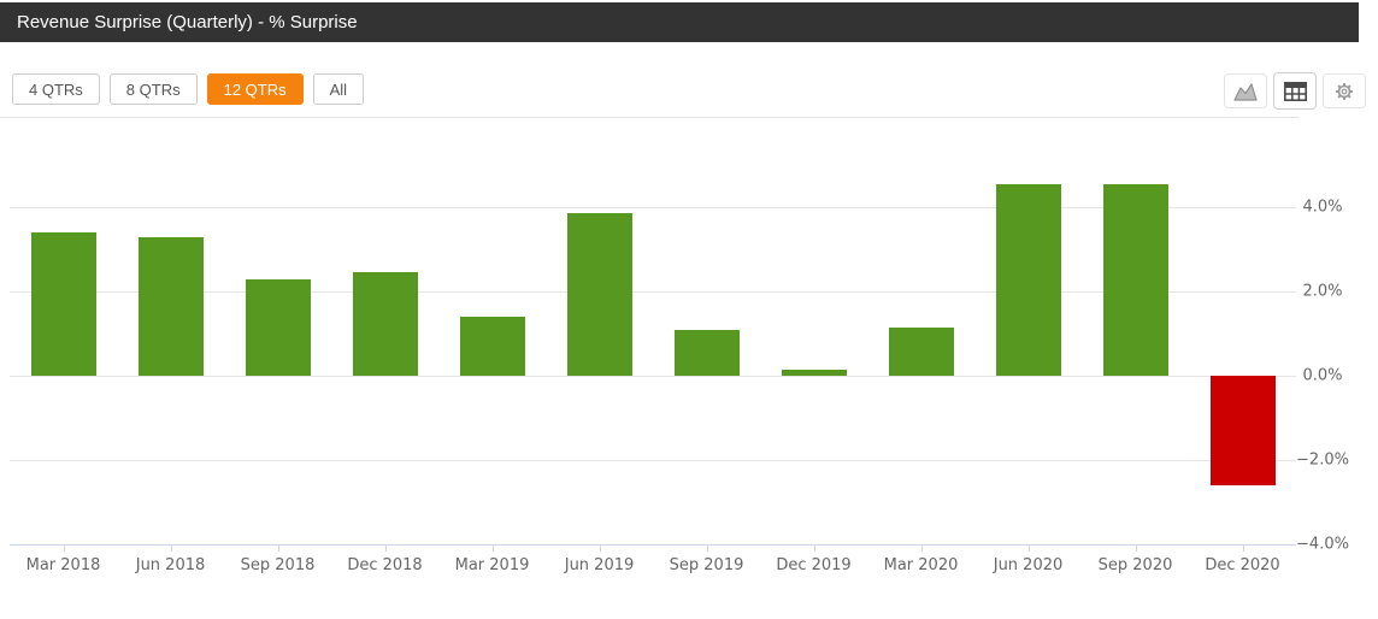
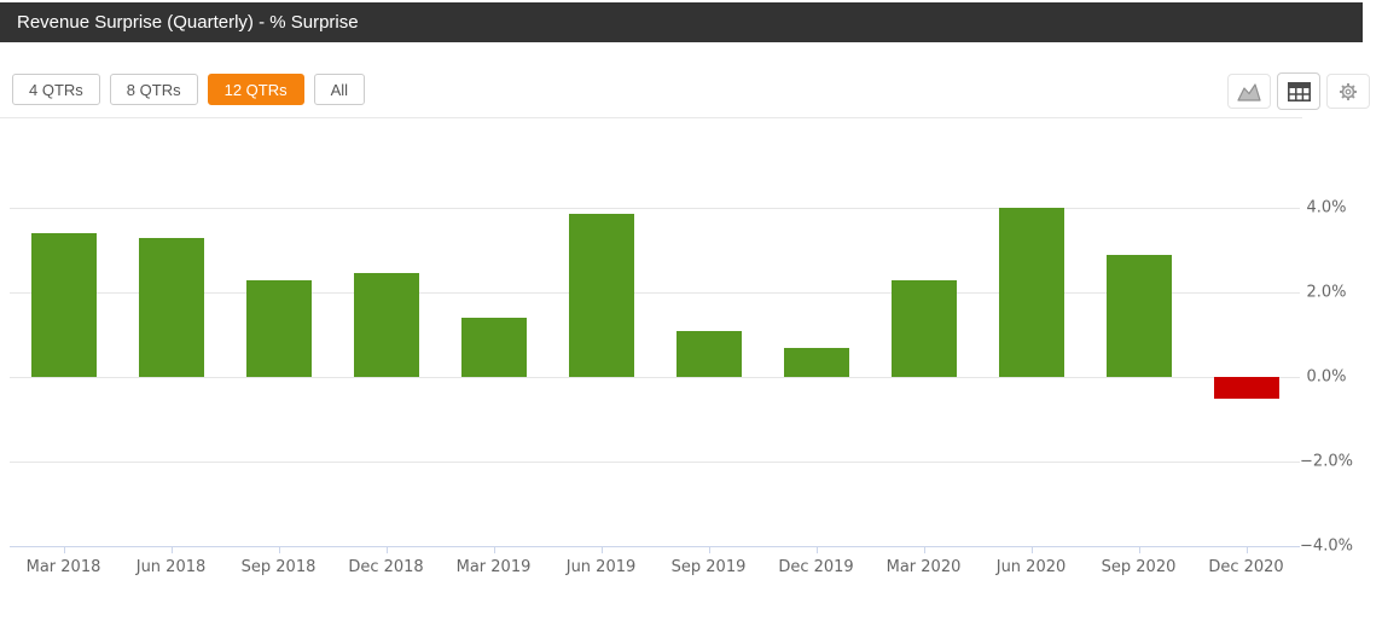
Dec 2019: 0.1% -> 0.7%
Mar 2020: 1.1% -> 2.3%
Jun 2020: 4.5% -> 4.0%
Sep 2020: 4.5% -> 2.9%
Dec 2020: -2.6% -> -0.5%
